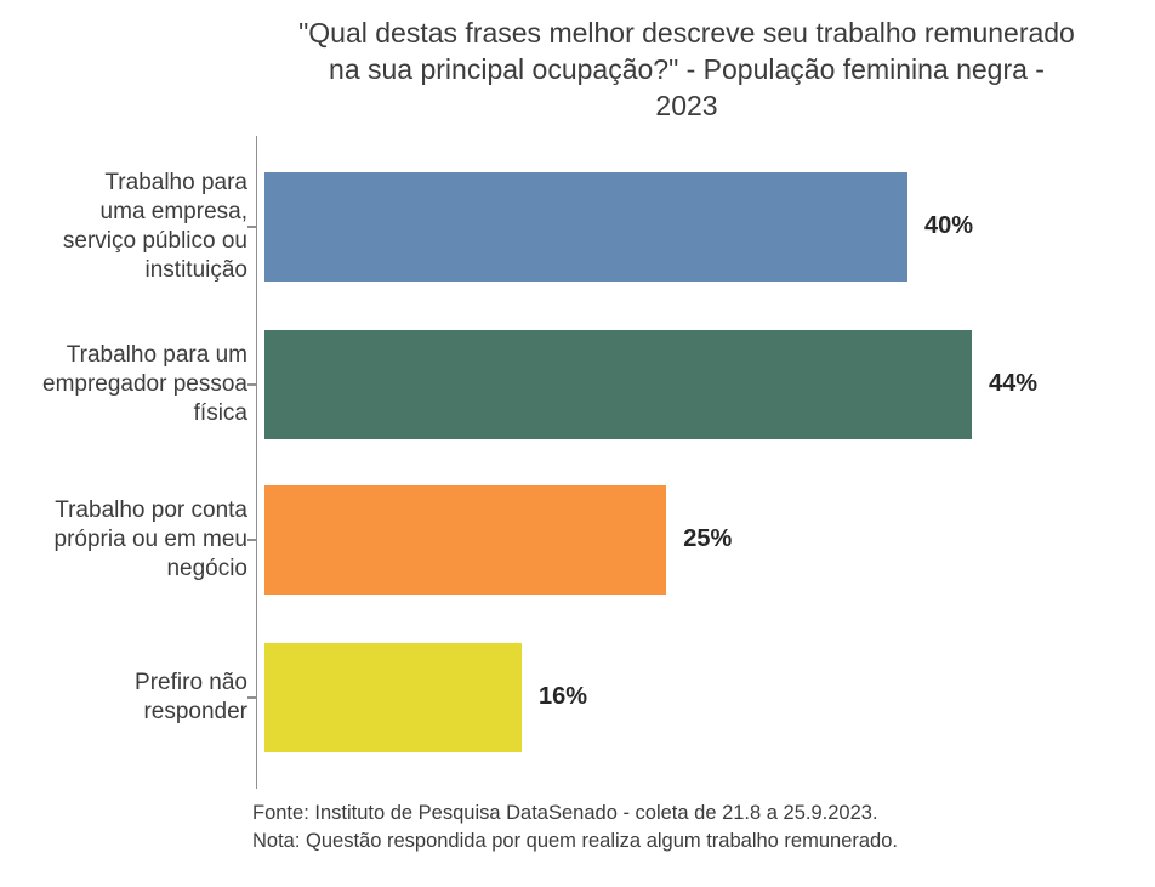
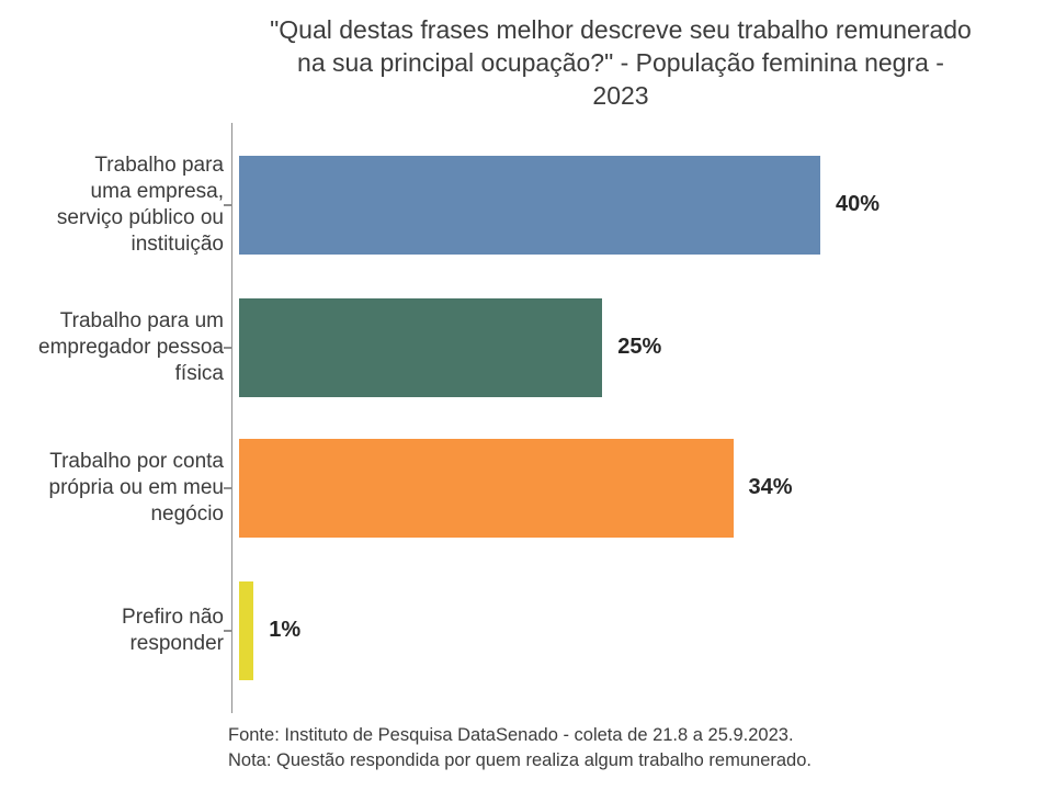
Trabalho para um empregador pessoa física: 44% -> 25%
Trabalho por conta própria ou em meu negócio: 25% -> 34%
Prefiro não responder: 16% -> 1%
